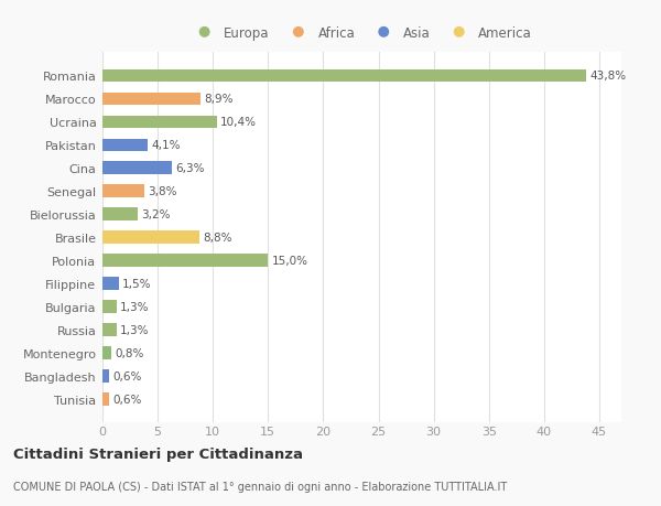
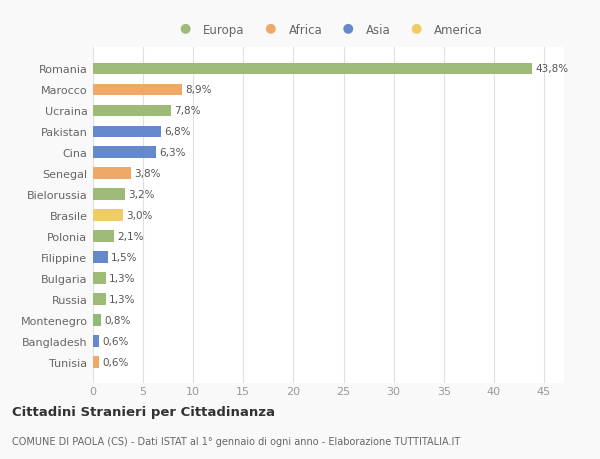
Ucraina: 10,4% -> 7,8%
Pakistan: 4,1% -> 6,8%
Brasile: 8,8% -> 3,0%
Polonia: 15,0% -> 2,1%
